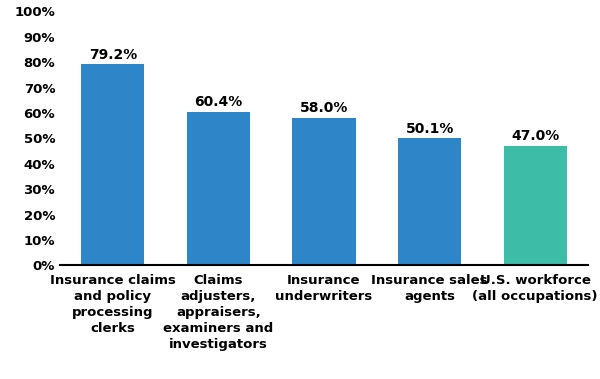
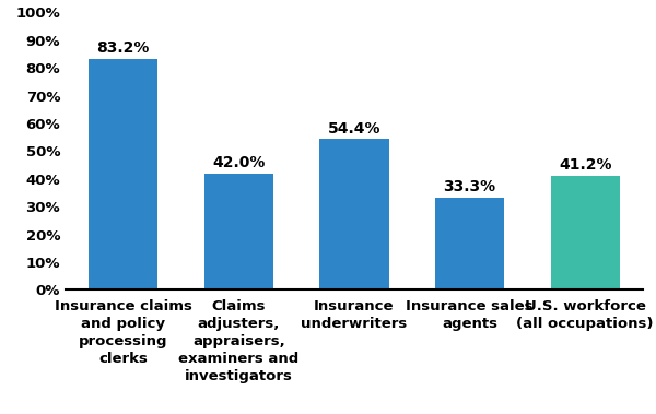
Insurance claims and policy processing clerks: 79.2% -> 83.2%
Claims adjusters, appraisers, examiners and investigators: 60.4% -> 42.0%
Insurance underwriters: 58.0% -> 54.4%
Insurance sales agents: 50.1% -> 33.3%
U.S. workforce (all occupations): 47.0% -> 41.2%
